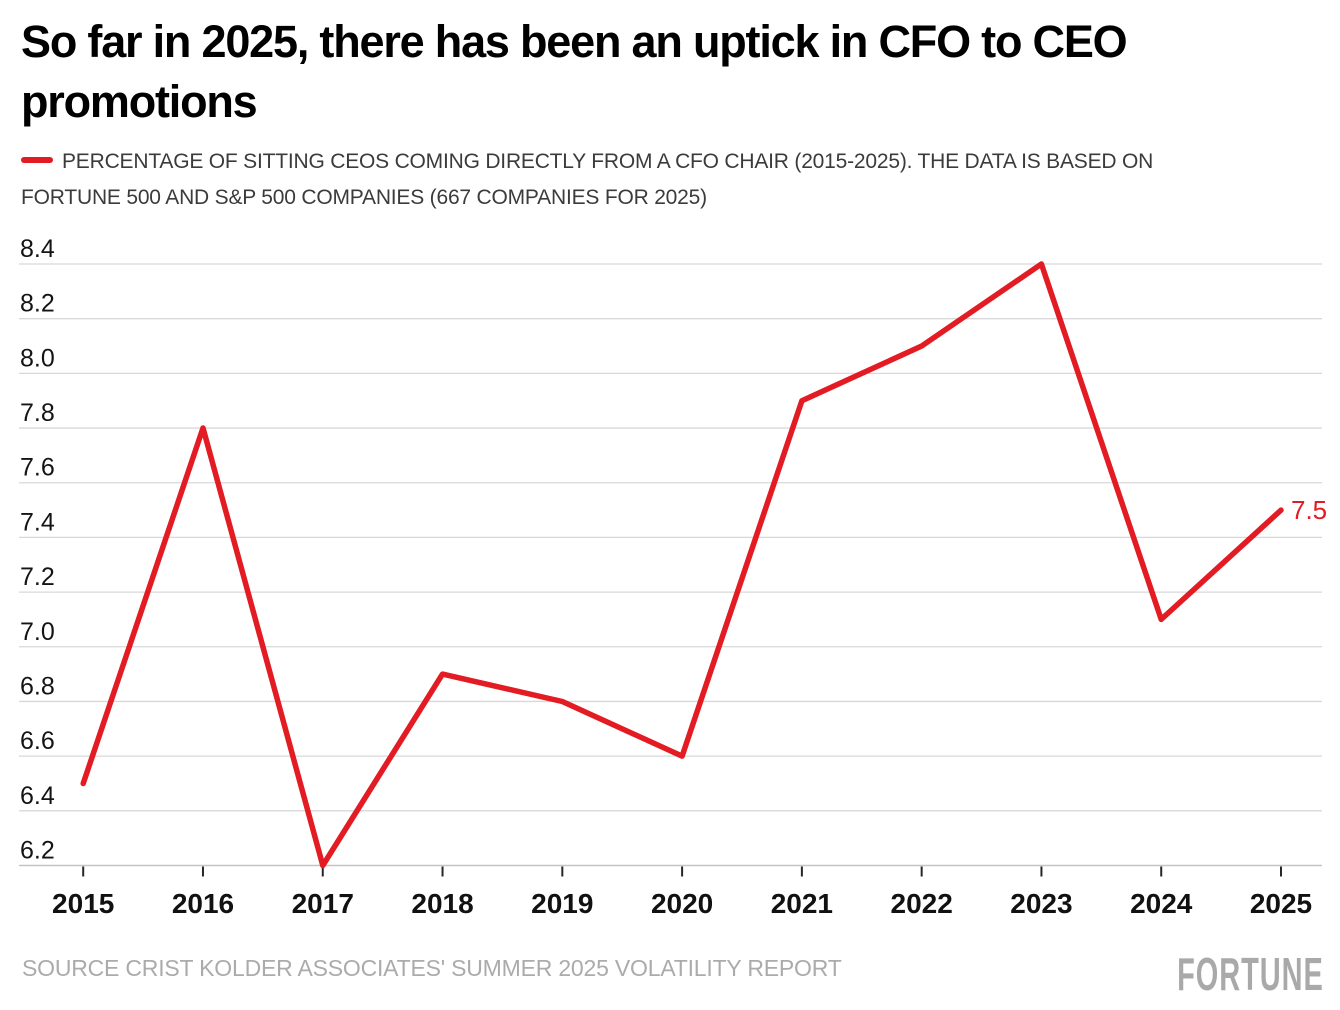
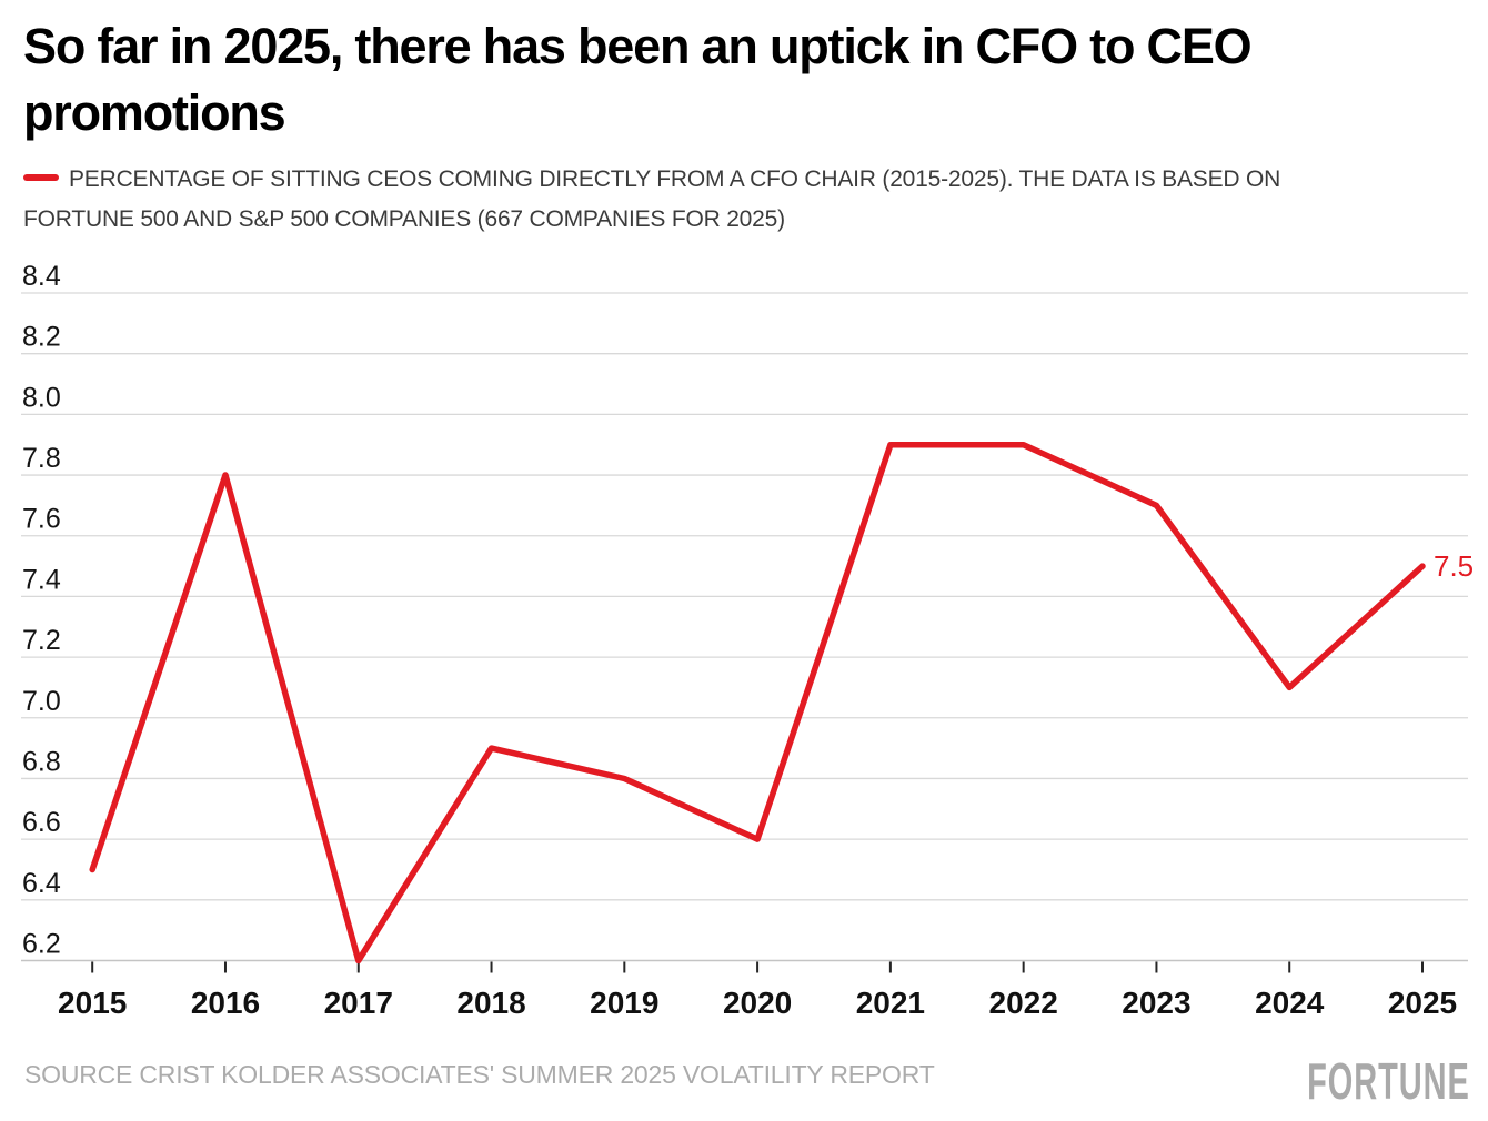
2022: 8.1 -> 7.9
2023: 8.4 -> 7.7
